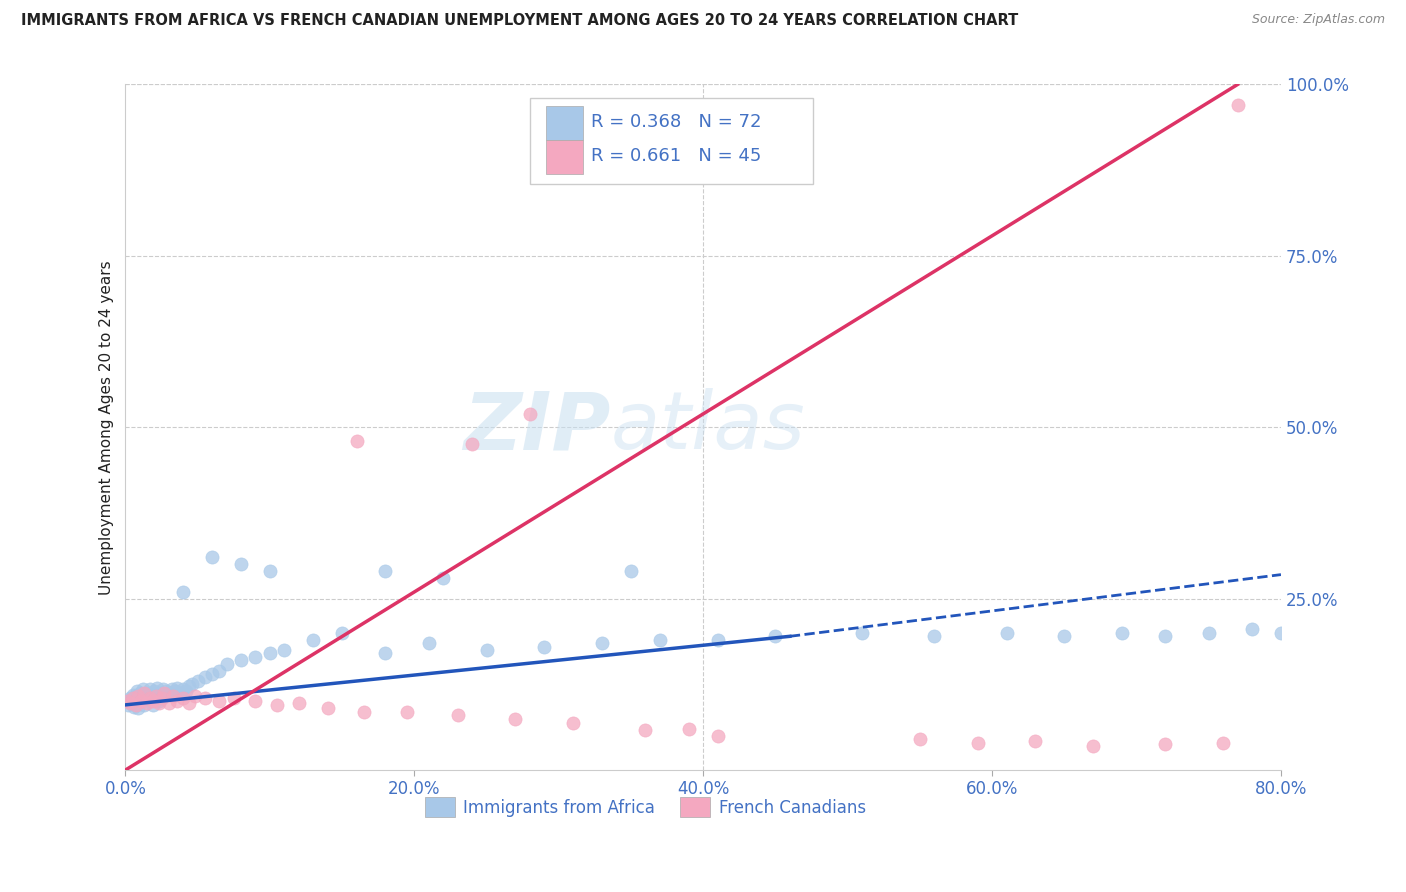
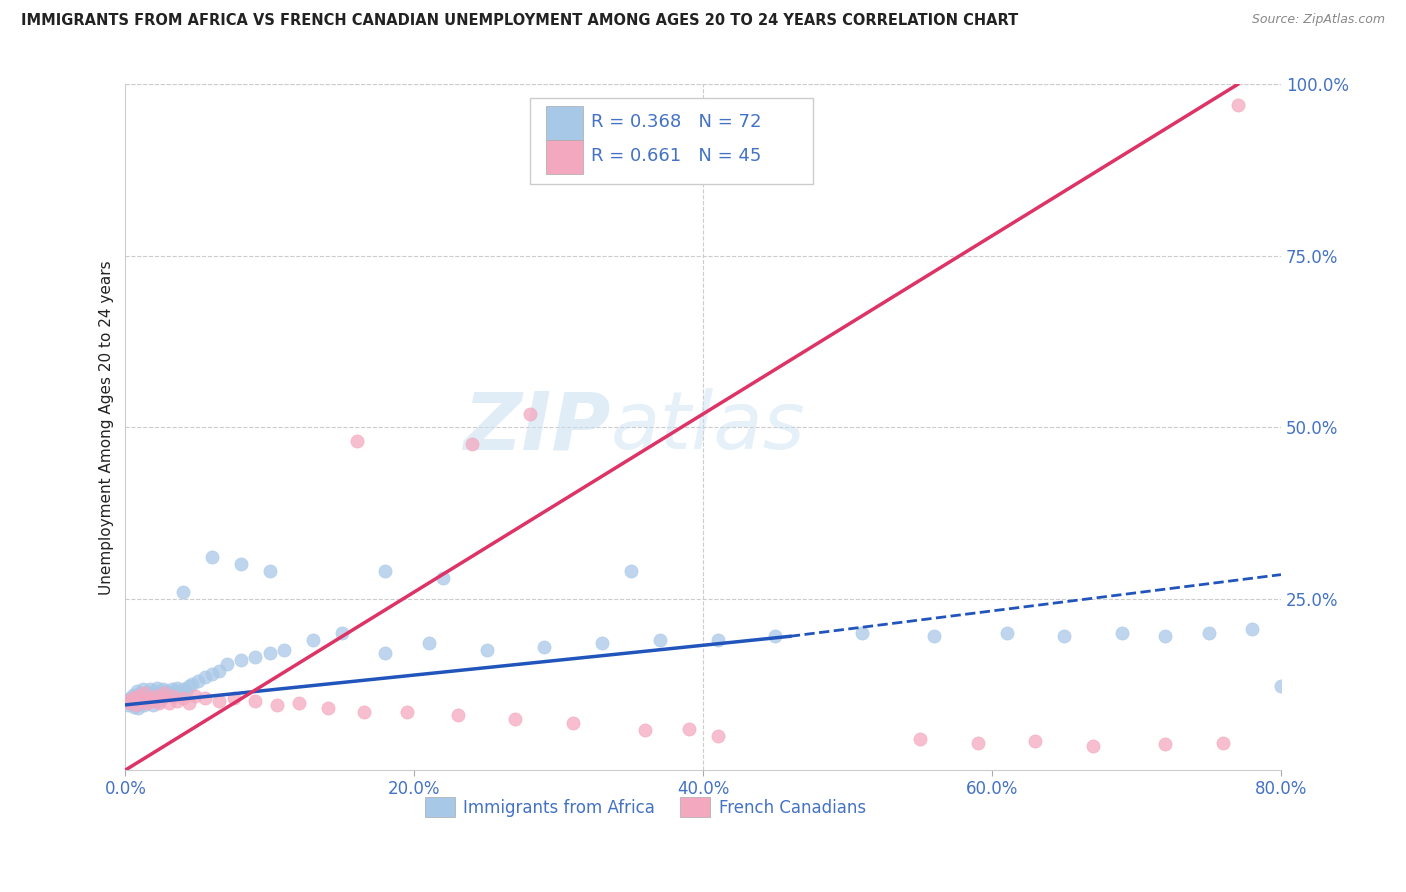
Immigrants from Africa/80.0%: 20.0% -> 12.2%
